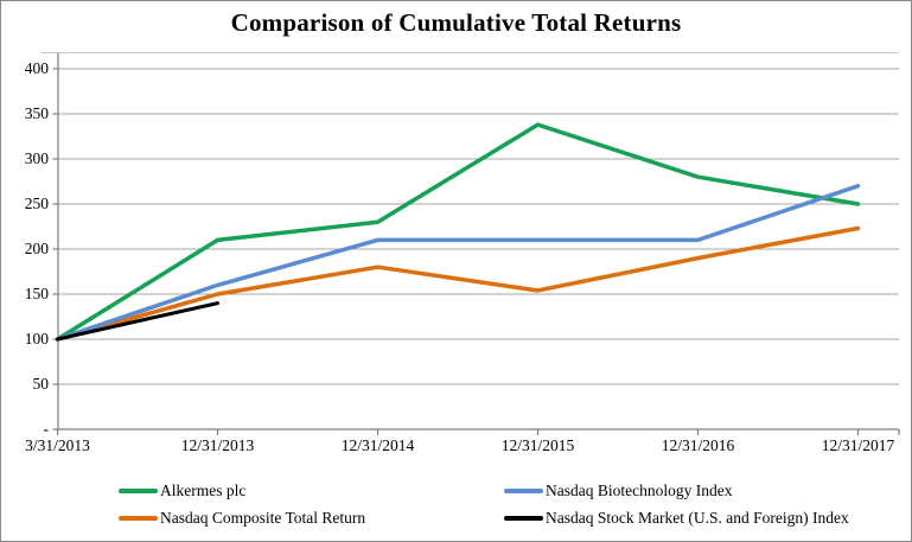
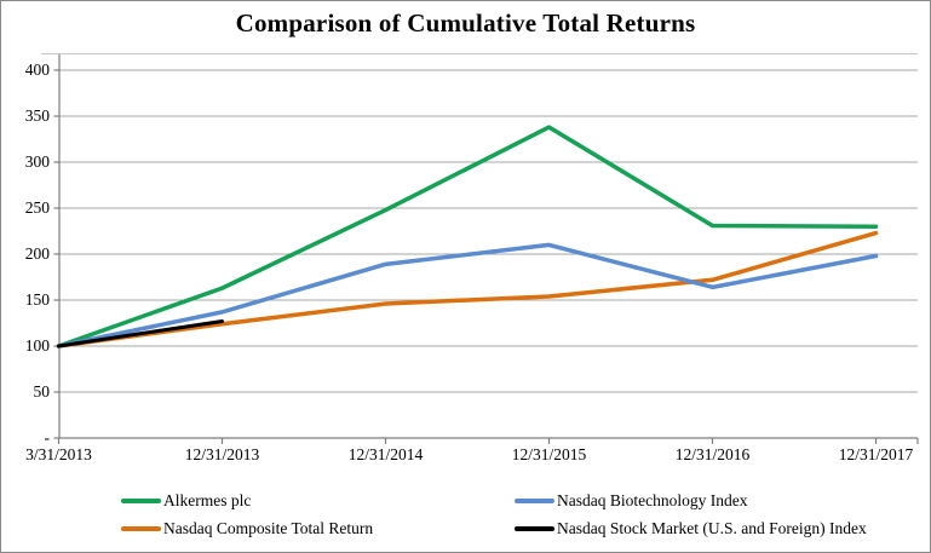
Alkermes plc/12/31/2013: 210 -> 160
Nasdaq Biotechnology Index/12/31/2013: 160 -> 140
Nasdaq Composite Total Return/12/31/2013: 150 -> 120
Nasdaq Stock Market (U.S. and Foreign) Index/12/31/2013: 140 -> 130
Alkermes plc/12/31/2014: 230 -> 250
Nasdaq Biotechnology Index/12/31/2014: 210 -> 190
Nasdaq Composite Total Return/12/31/2014: 180 -> 150
Alkermes plc/12/31/2016: 280 -> 230
Nasdaq Biotechnology Index/12/31/2016: 210 -> 160
Nasdaq Composite Total Return/12/31/2016: 190 -> 170
Alkermes plc/12/31/2017: 250 -> 230
Nasdaq Biotechnology Index/12/31/2017: 270 -> 200
